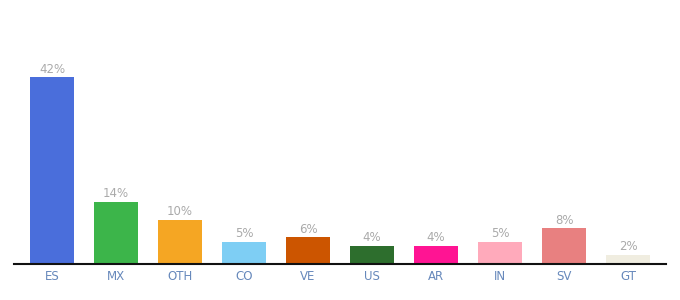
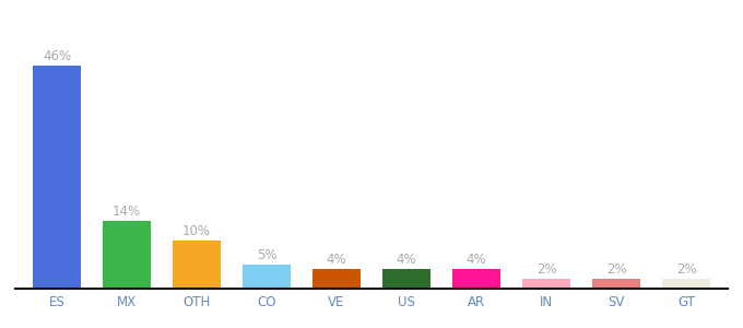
ES: 42% -> 46%
VE: 6% -> 4%
IN: 5% -> 2%
SV: 8% -> 2%
